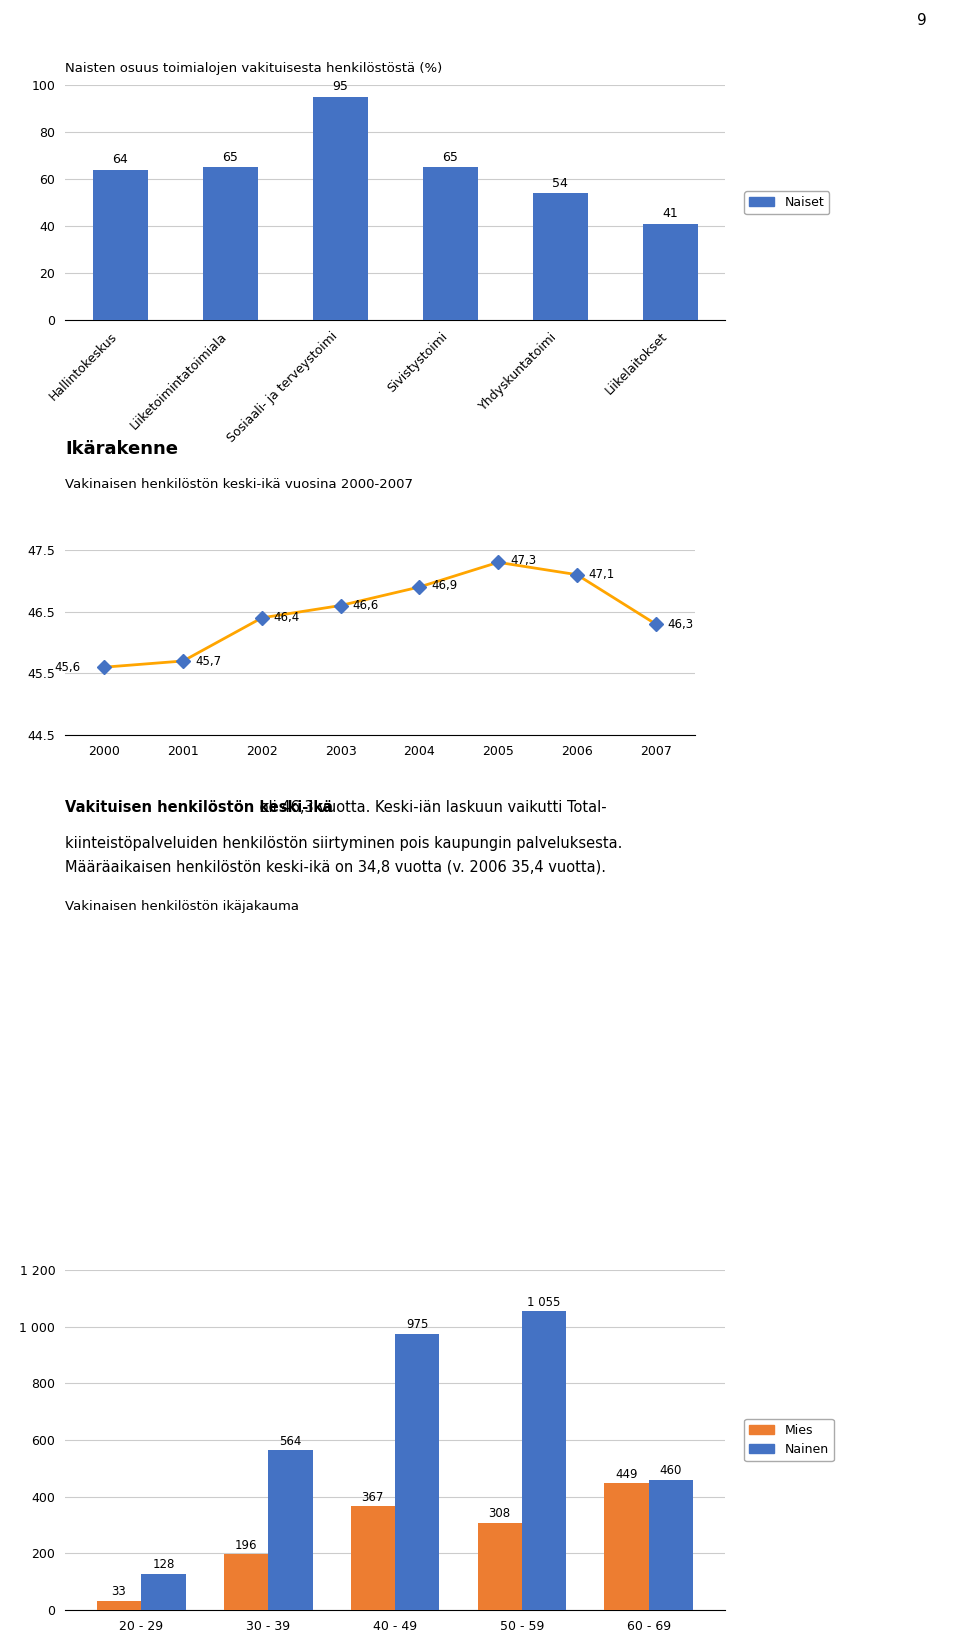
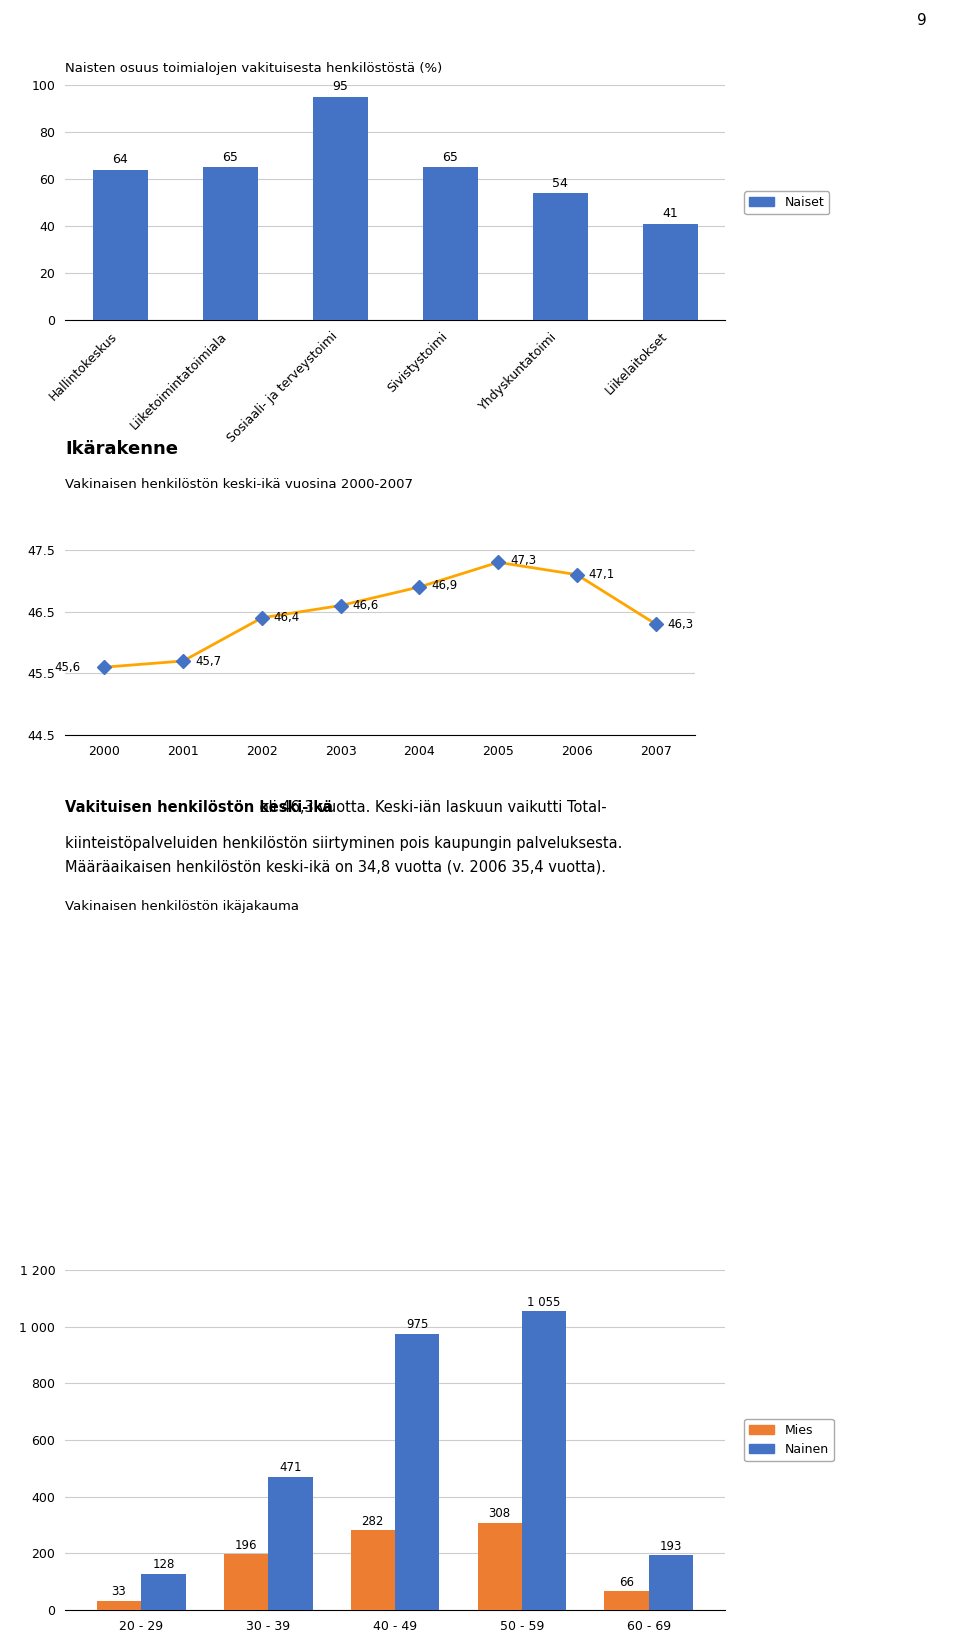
Nainen/30 - 39: 564 -> 471
Mies/40 - 49: 367 -> 282
Mies/60 - 69: 449 -> 66
Nainen/60 - 69: 460 -> 193
